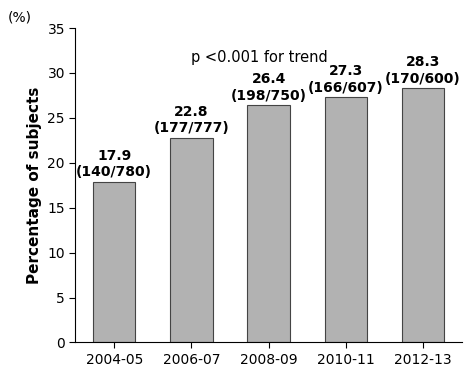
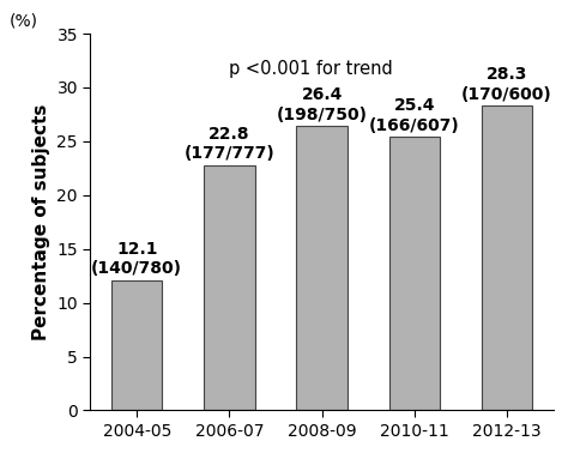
2004-05: 17.9 -> 12.1
2010-11: 27.3 -> 25.4
